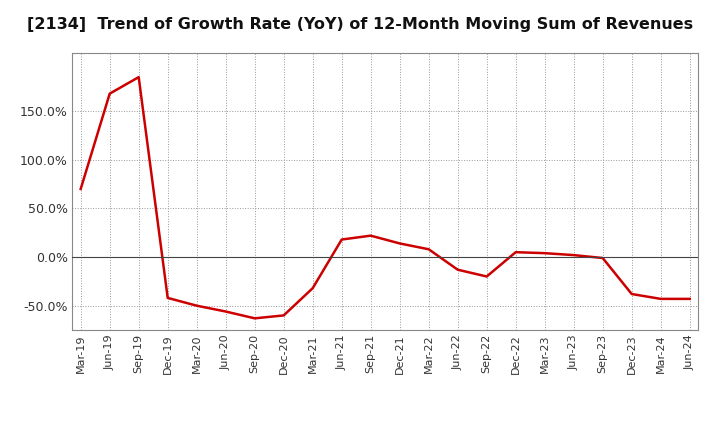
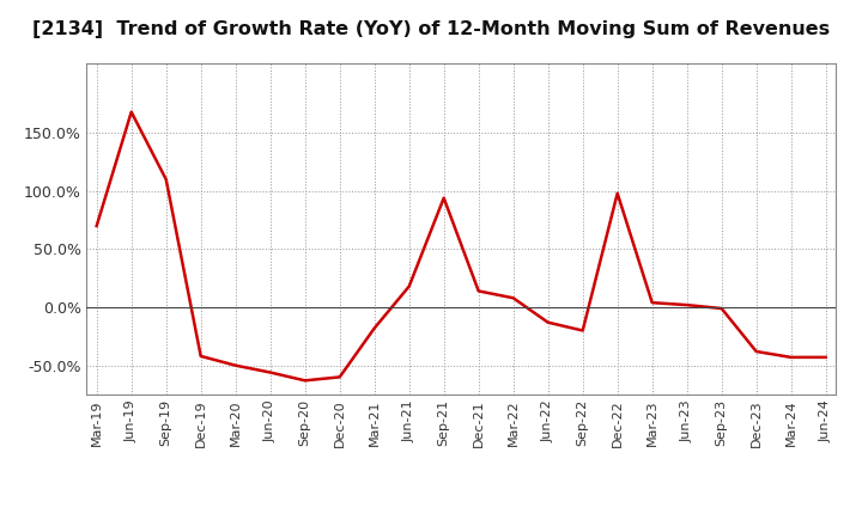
Sep-19: 185% -> 110%
Mar-21: -32% -> -18%
Sep-21: 22% -> 94%
Dec-22: 5% -> 98%
